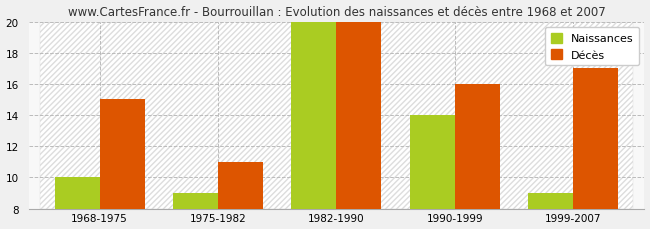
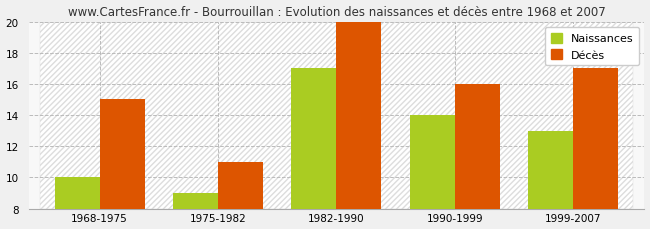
Naissances/1982-1990: 20 -> 17
Naissances/1999-2007: 9 -> 13
